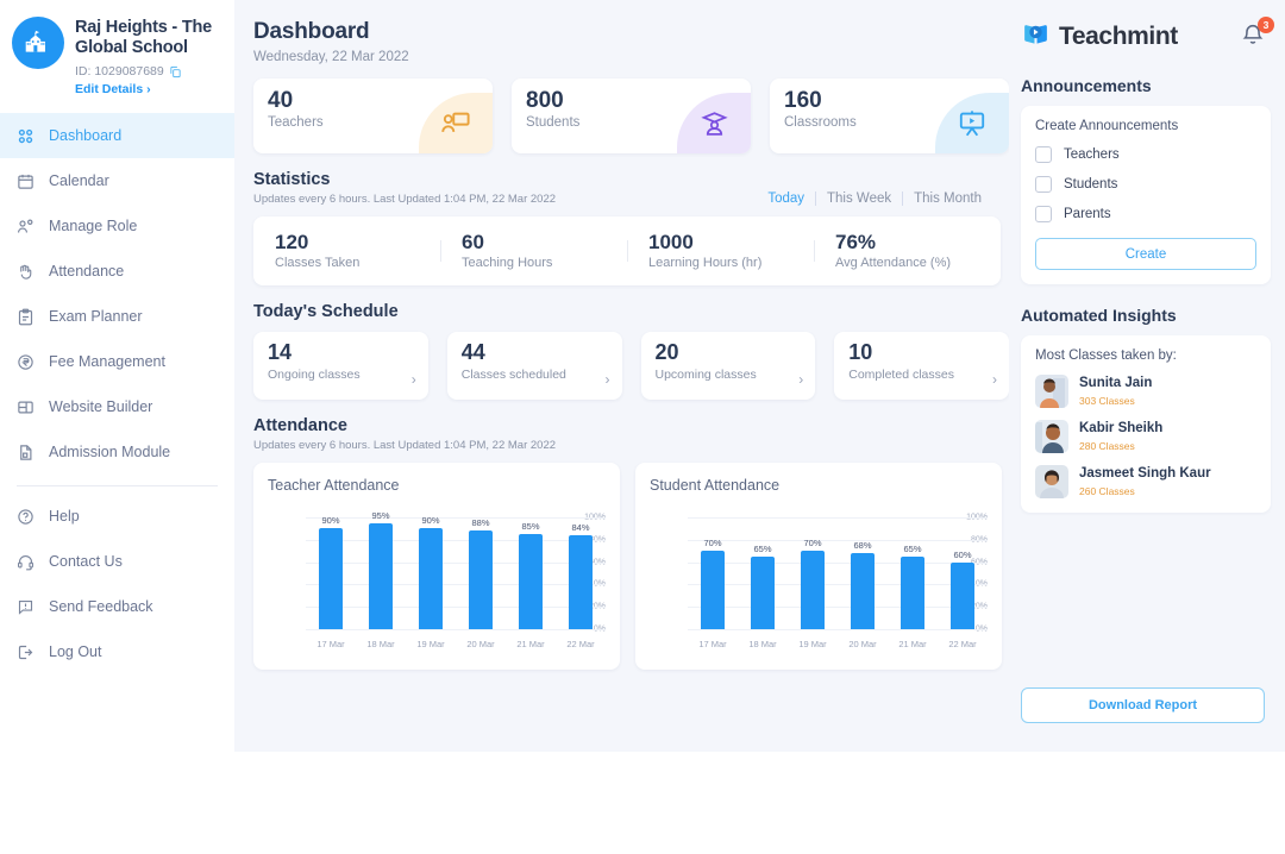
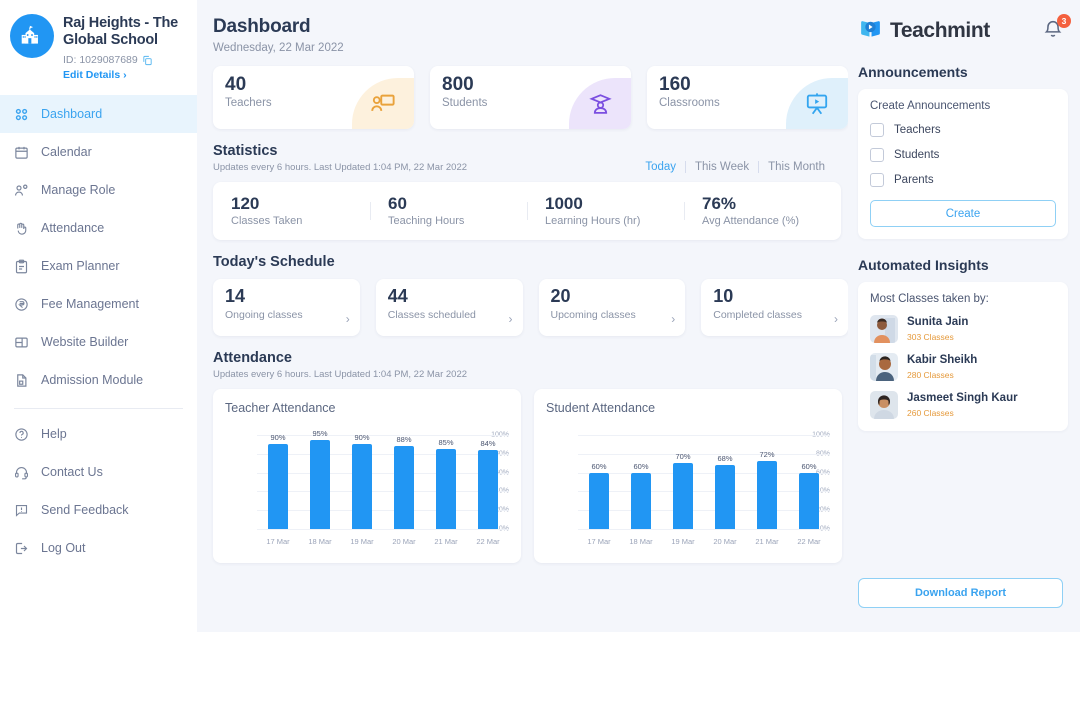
Student Attendance/17 Mar: 70% -> 60%
Student Attendance/18 Mar: 65% -> 60%
Student Attendance/21 Mar: 65% -> 72%
